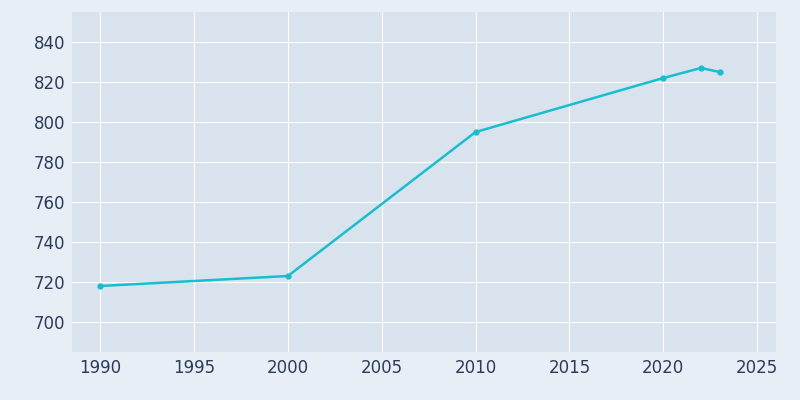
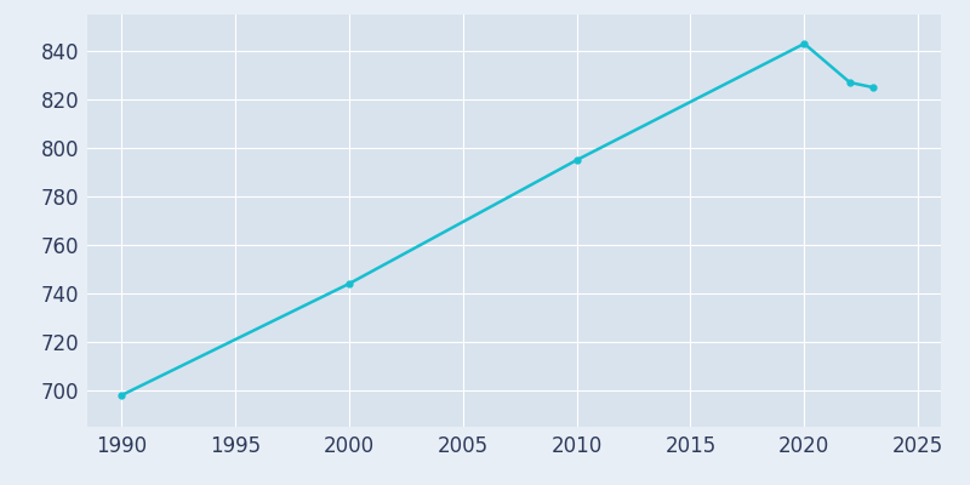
1990: 718 -> 698
2000: 723 -> 744
2020: 822 -> 843
